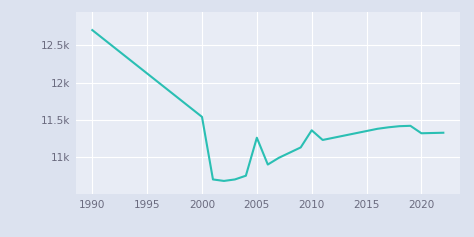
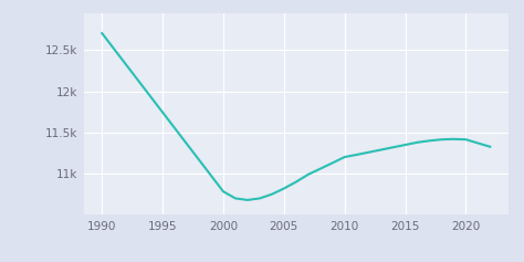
2000: 11.54k -> 10.78k
2005: 11.26k -> 10.82k
2010: 11.36k -> 11.20k
2020: 11.32k -> 11.42k
